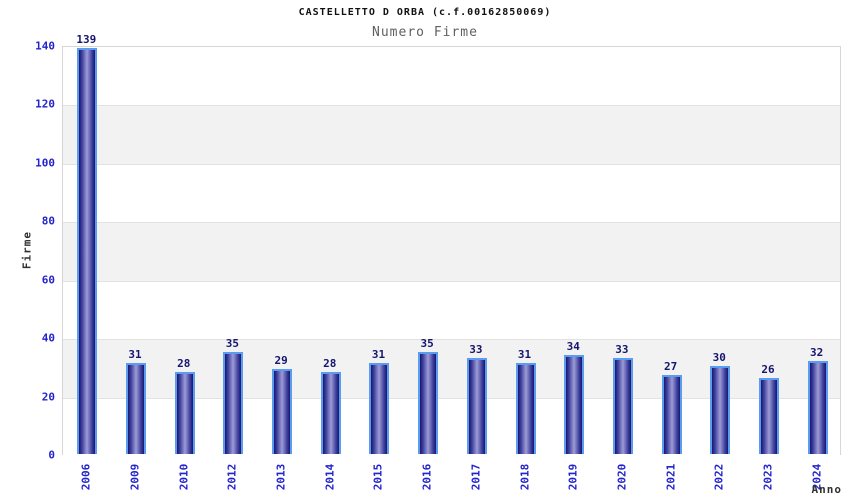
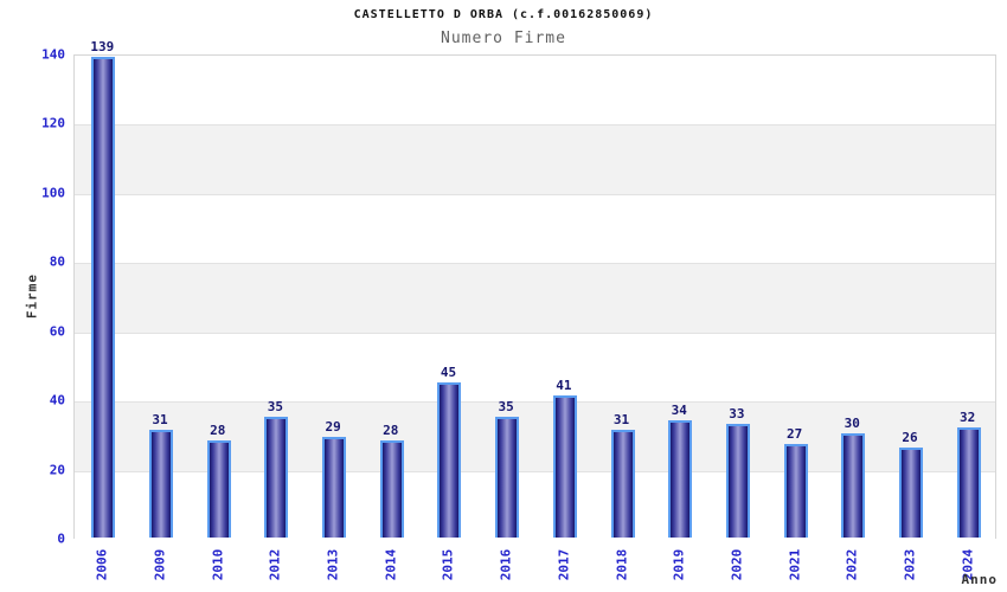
2015: 31 -> 45
2017: 33 -> 41
